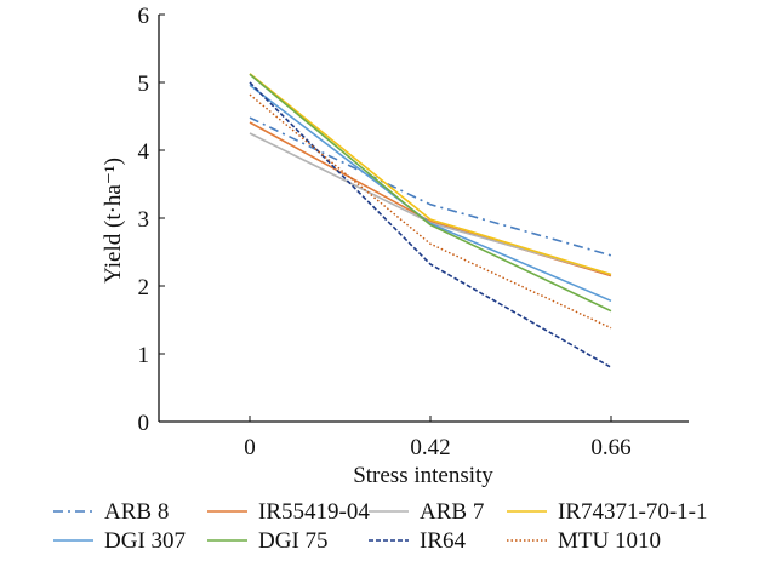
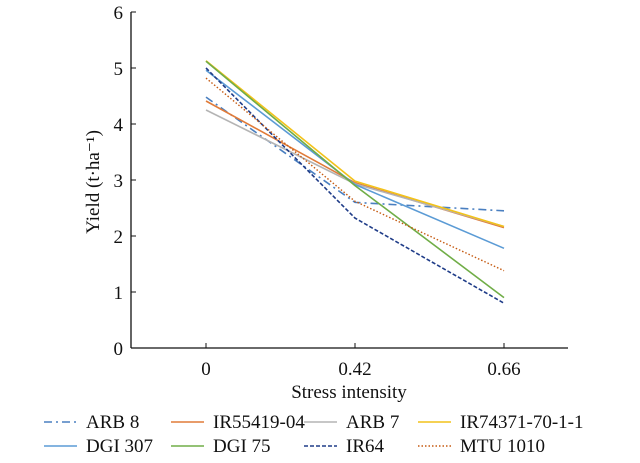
ARB 8/0.42: 3.2 -> 2.6
DGI 75/0.66: 1.6 -> 0.9
